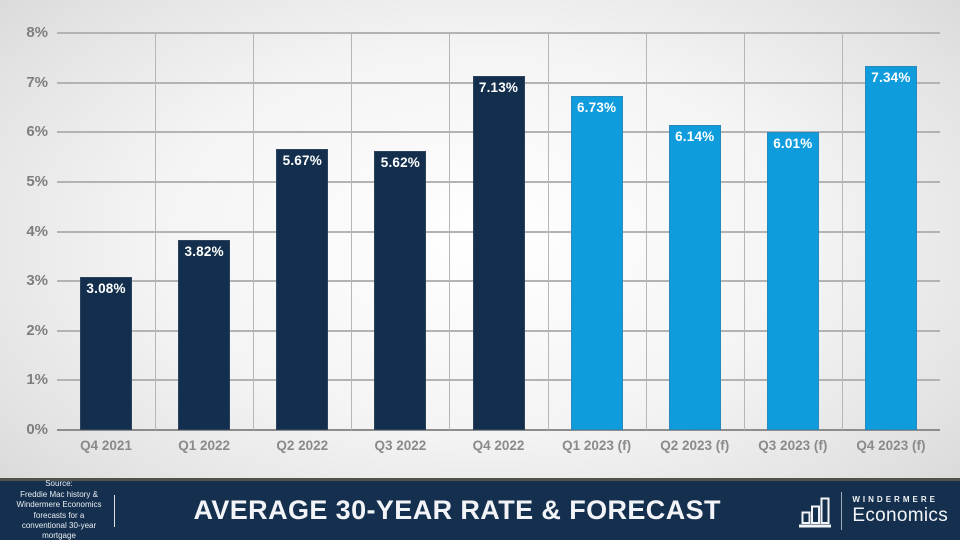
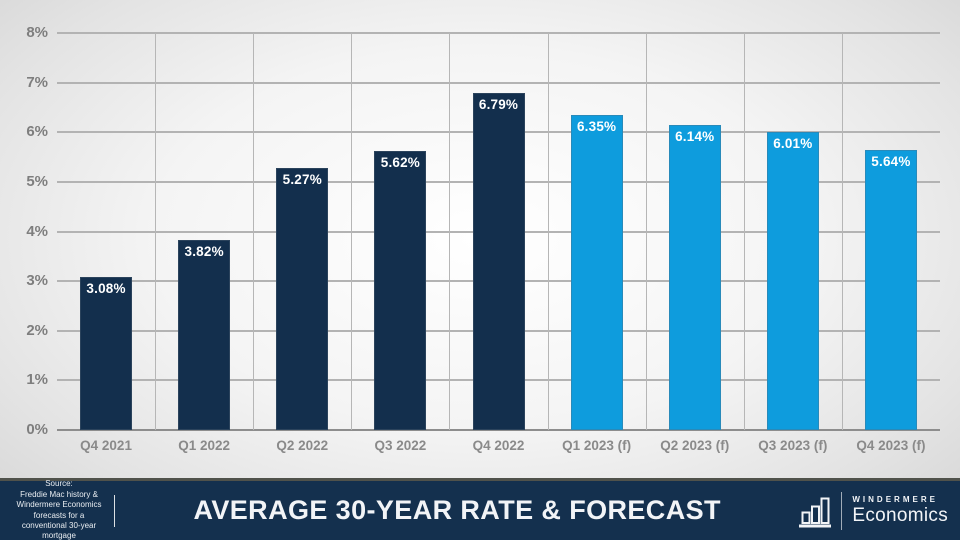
Q2 2022: 5.67% -> 5.27%
Q4 2022: 7.13% -> 6.79%
Q1 2023 (f): 6.73% -> 6.35%
Q4 2023 (f): 7.34% -> 5.64%
